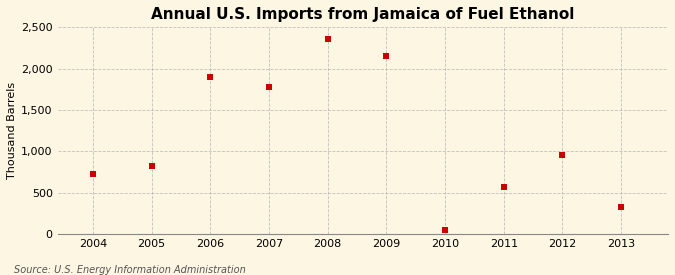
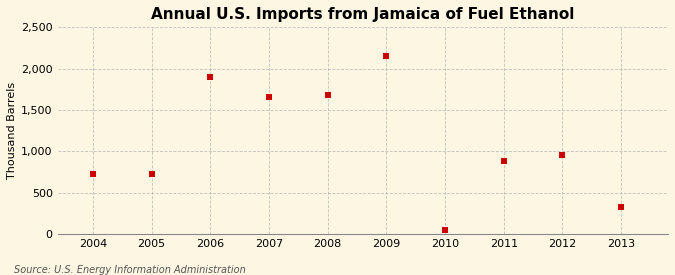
2005: 820 -> 720
2007: 1,780 -> 1,660
2008: 2,360 -> 1,680
2011: 570 -> 880
